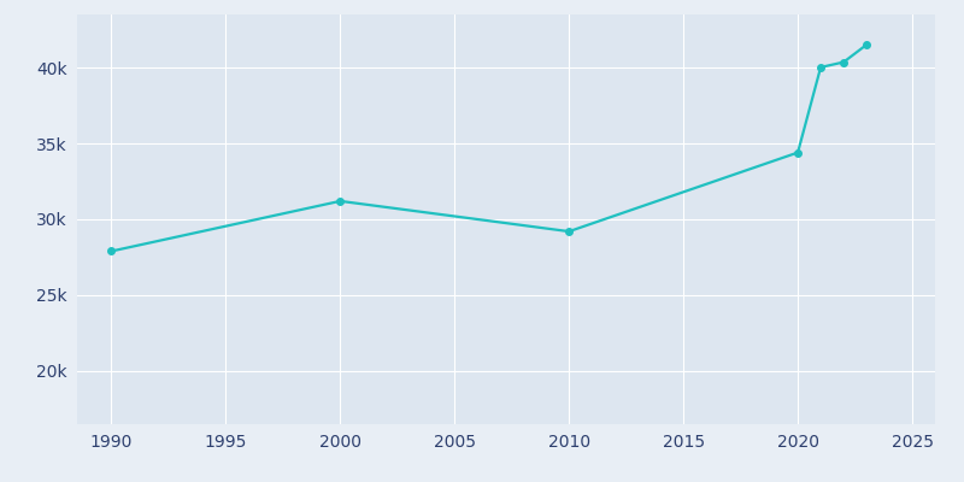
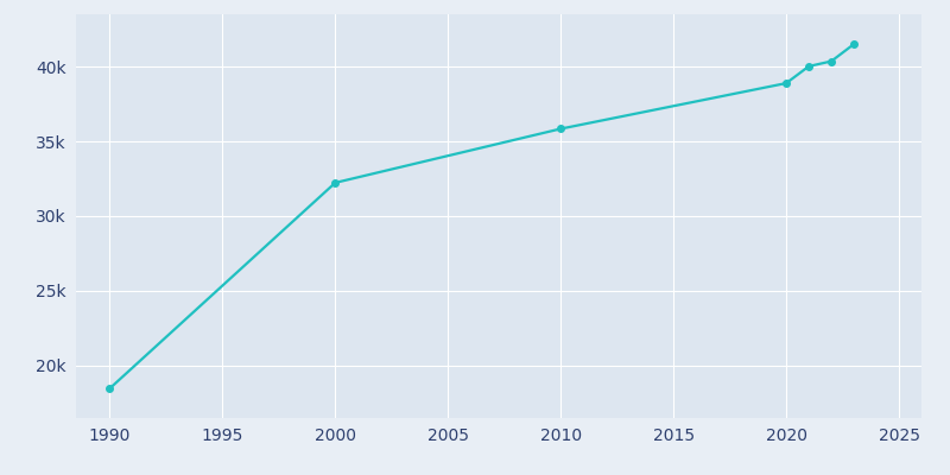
1990: 27.9k -> 18.5k
2000: 31.2k -> 32.2k
2010: 29.2k -> 35.8k
2020: 34.4k -> 38.9k
